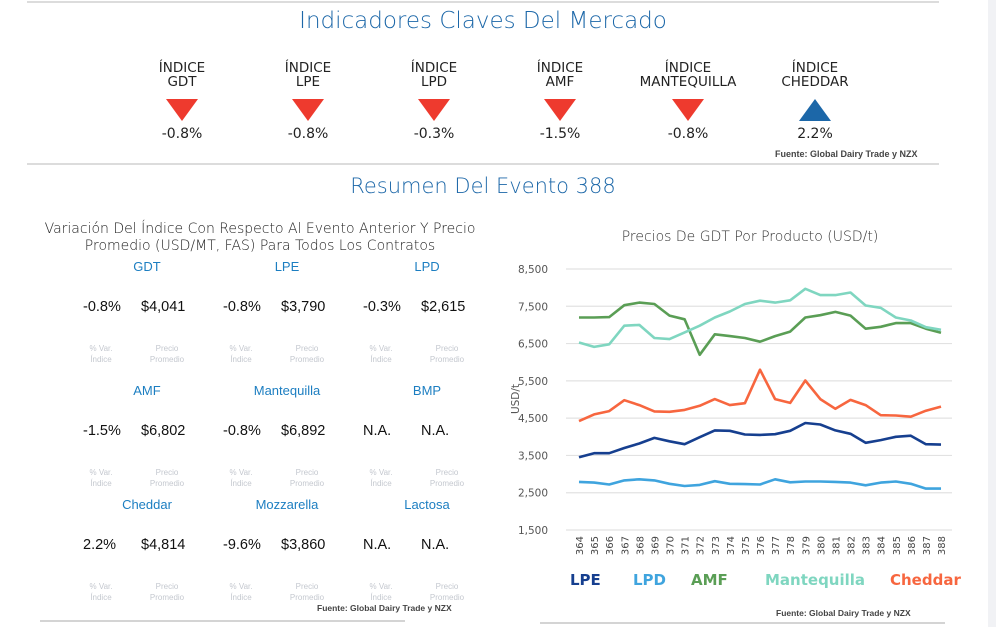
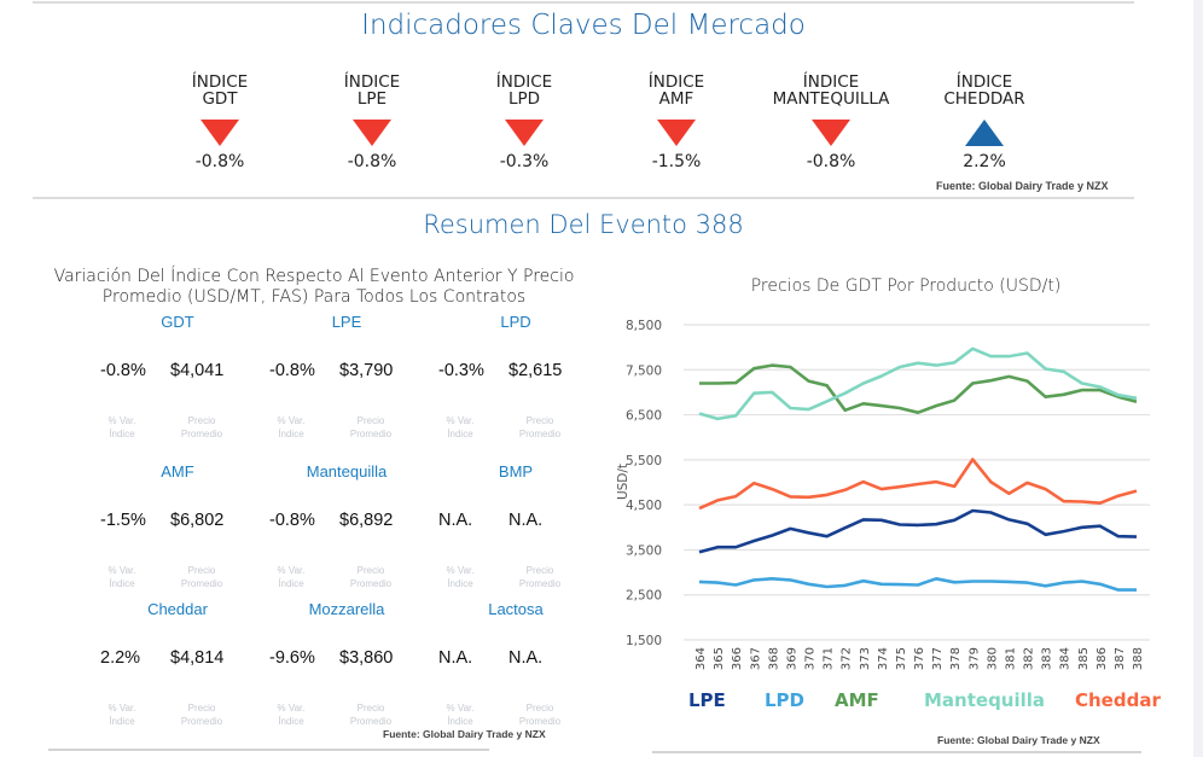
AMF/372: 6200 -> 6600
Cheddar/376: 5800 -> 5000
